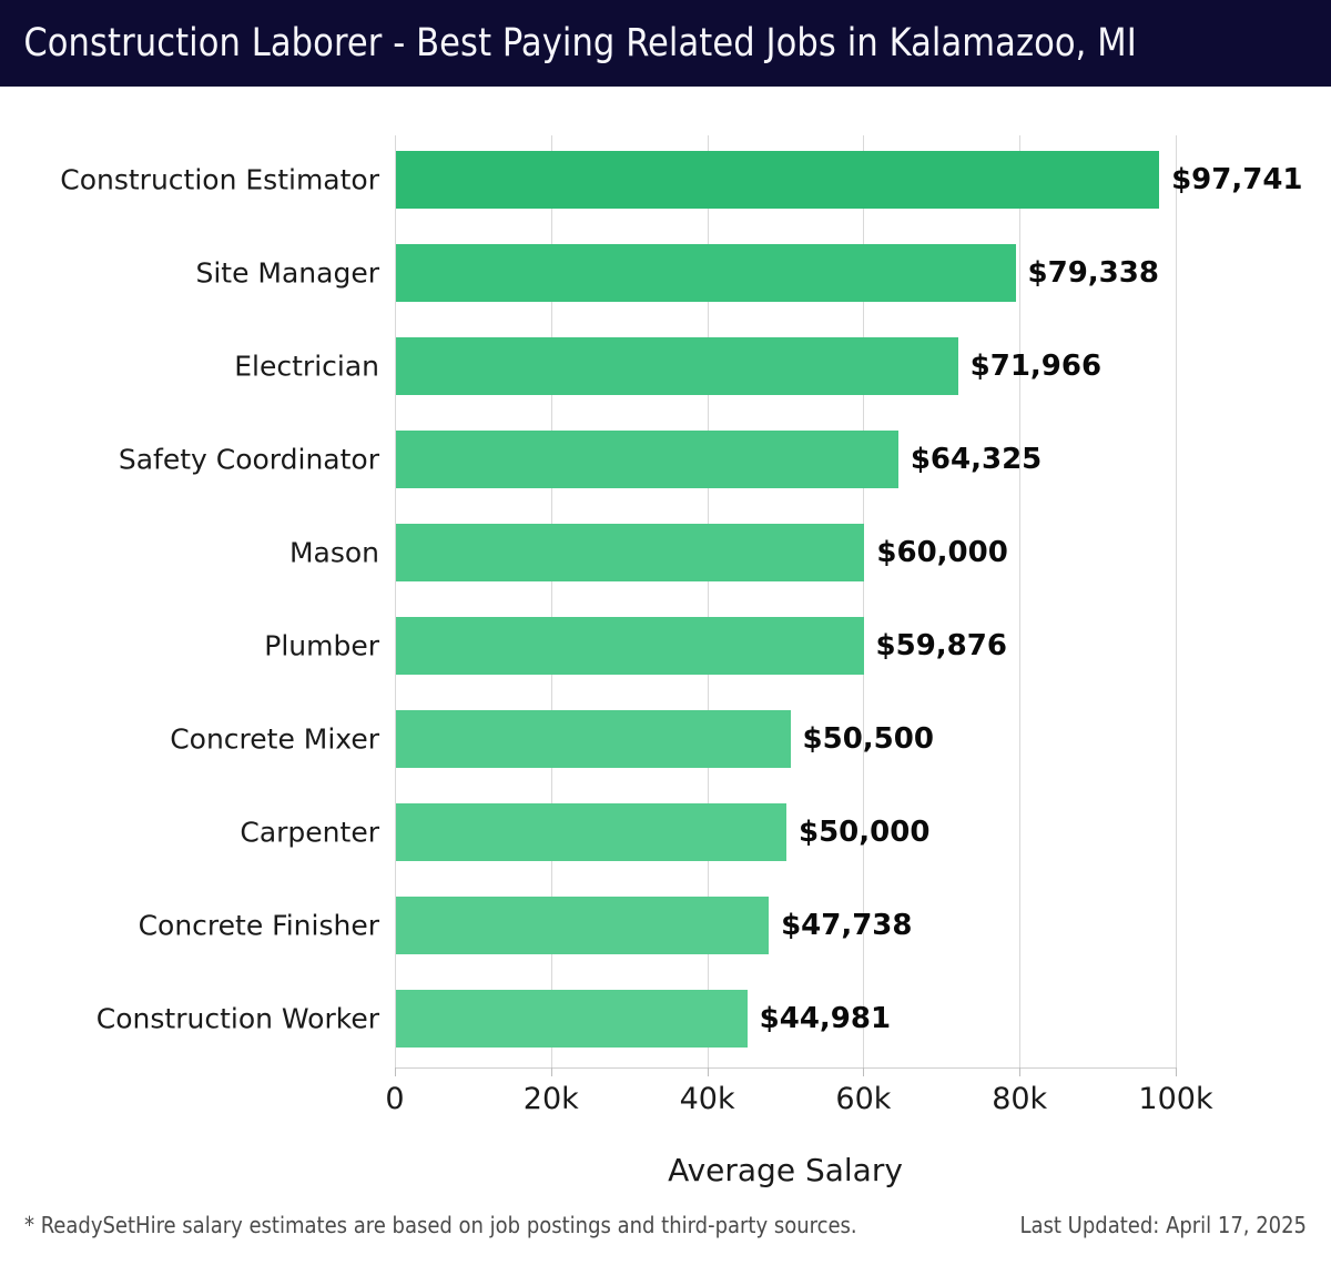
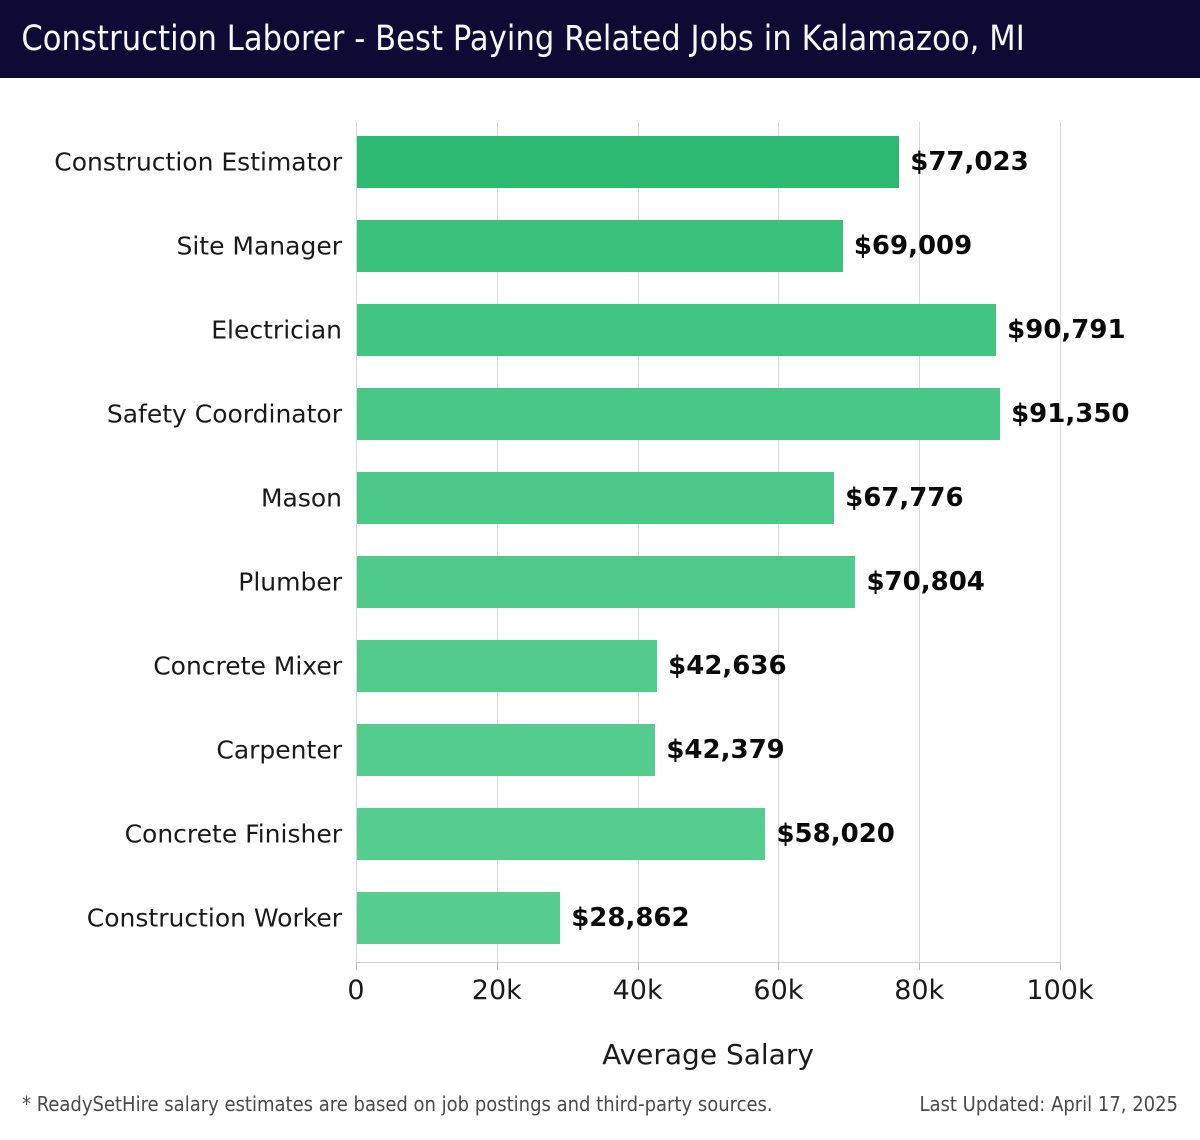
Construction Estimator: $97,741 -> $77,023
Site Manager: $79,338 -> $69,009
Electrician: $71,966 -> $90,791
Safety Coordinator: $64,325 -> $91,350
Mason: $60,000 -> $67,776
Plumber: $59,876 -> $70,804
Concrete Mixer: $50,500 -> $42,636
Carpenter: $50,000 -> $42,379
Concrete Finisher: $47,738 -> $58,020
Construction Worker: $44,981 -> $28,862
